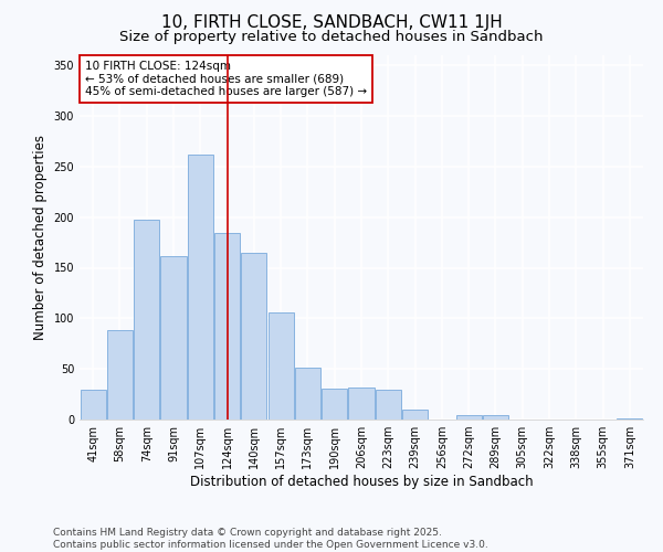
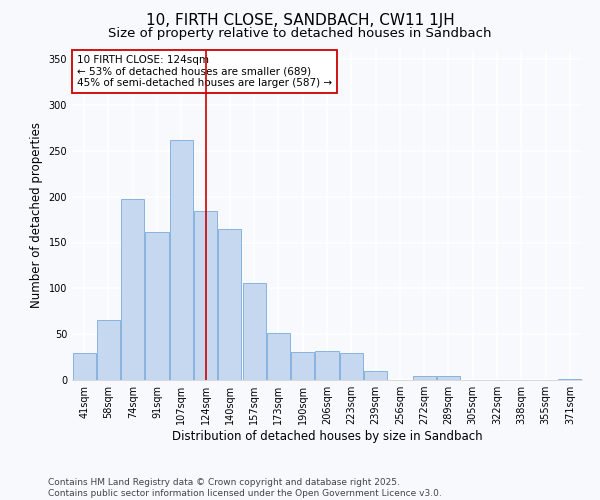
58sqm: 88 -> 65
